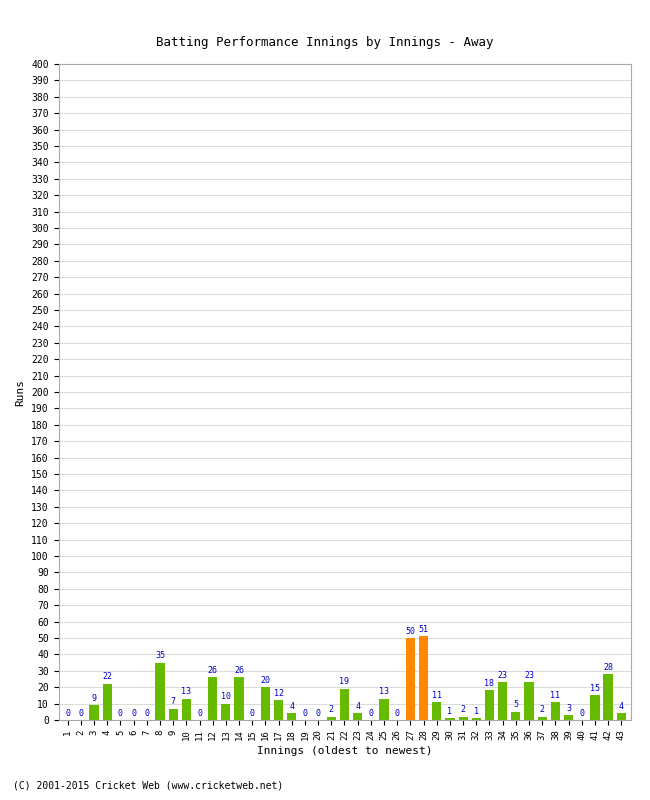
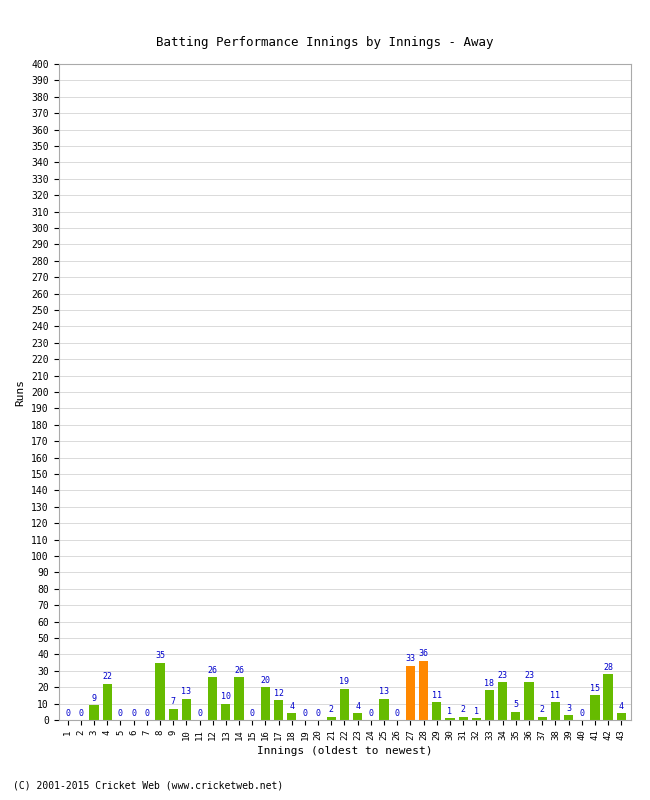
27: 50 -> 33
28: 51 -> 36
